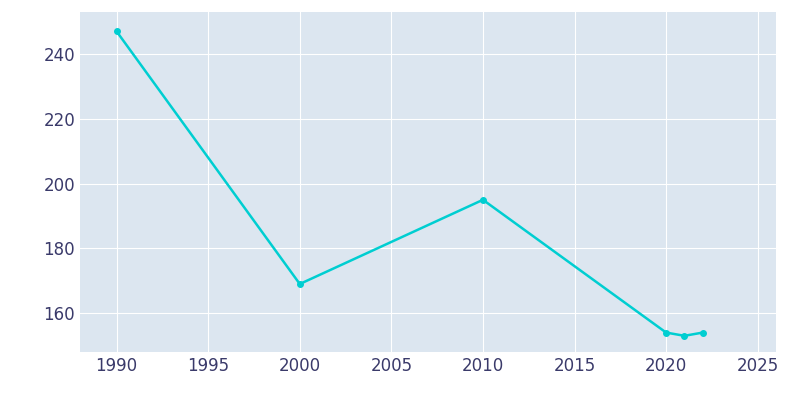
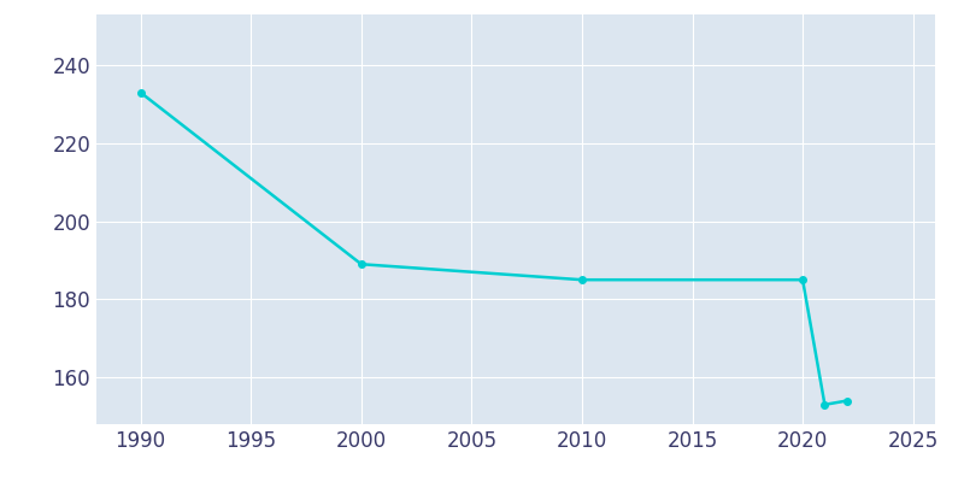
1990: 247 -> 233
2000: 169 -> 189
2010: 195 -> 185
2020: 154 -> 185
